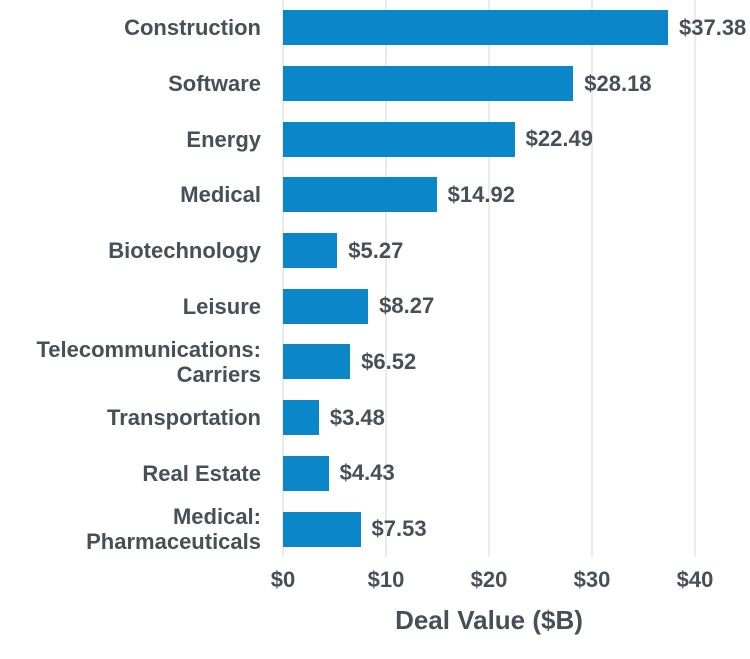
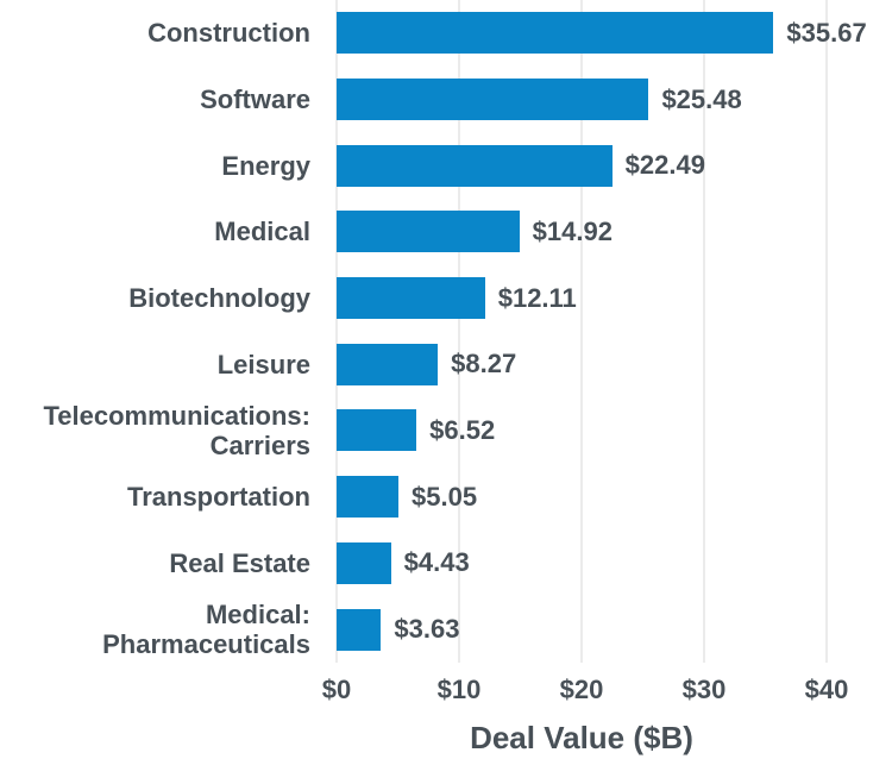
Construction: $37.38 -> $35.67
Software: $28.18 -> $25.48
Biotechnology: $5.27 -> $12.11
Transportation: $3.48 -> $5.05
Medical: Pharmaceuticals: $7.53 -> $3.63
